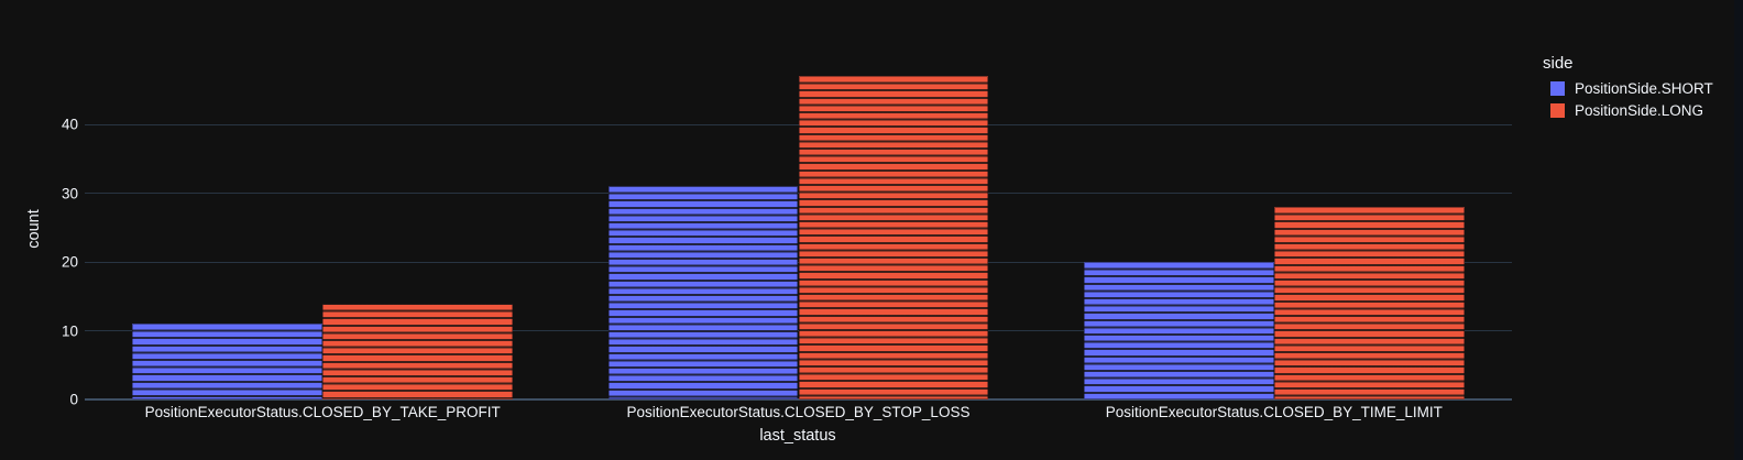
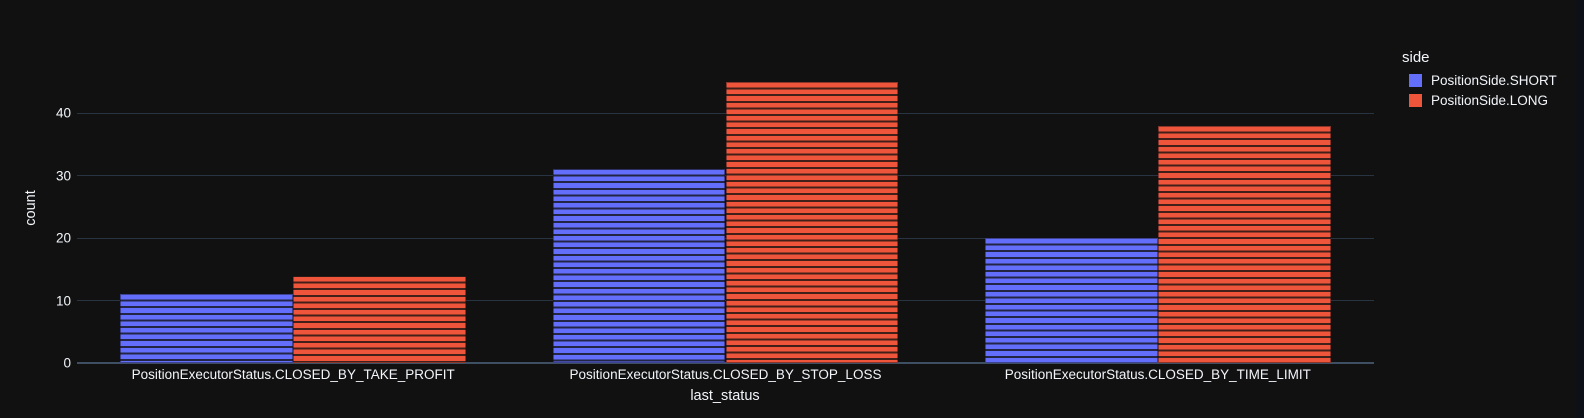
PositionSide.LONG/PositionExecutorStatus.CLOSED_BY_STOP_LOSS: 47 -> 45
PositionSide.LONG/PositionExecutorStatus.CLOSED_BY_TIME_LIMIT: 28 -> 38
